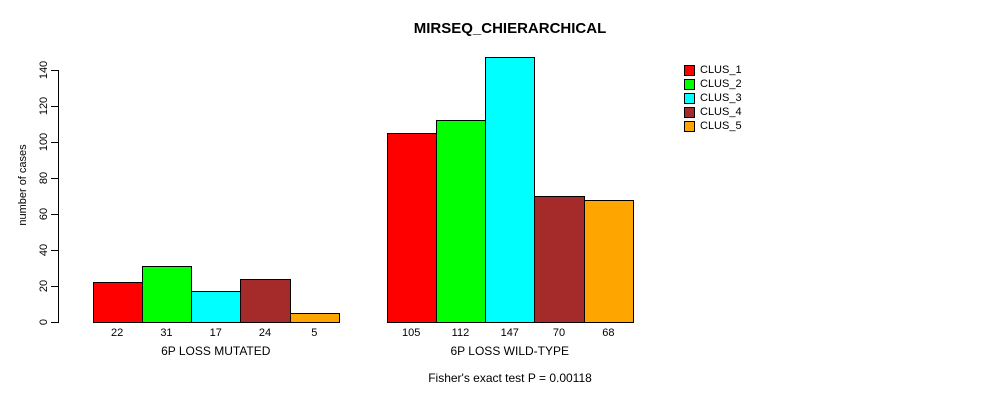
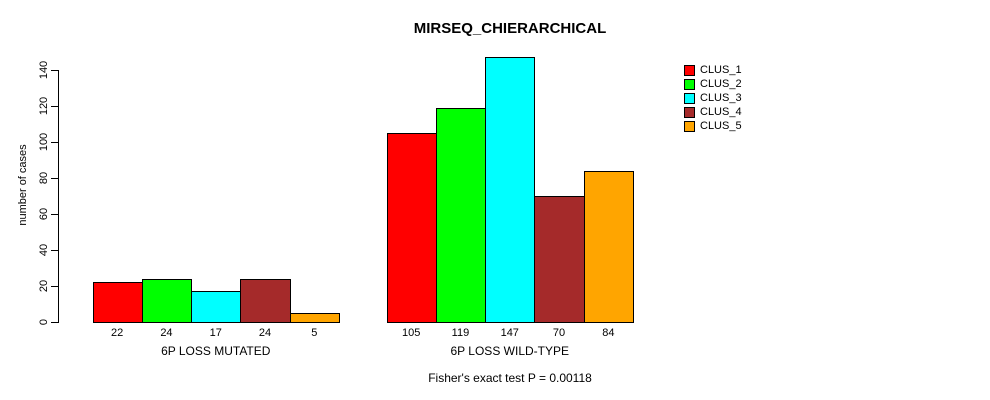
CLUS_2/6P LOSS MUTATED: 31 -> 24
CLUS_2/6P LOSS WILD-TYPE: 112 -> 119
CLUS_5/6P LOSS WILD-TYPE: 68 -> 84
